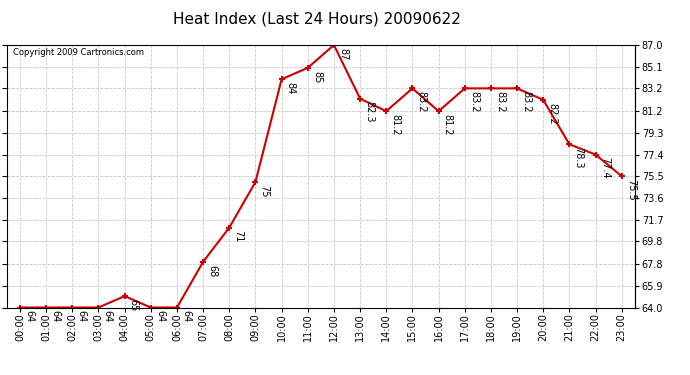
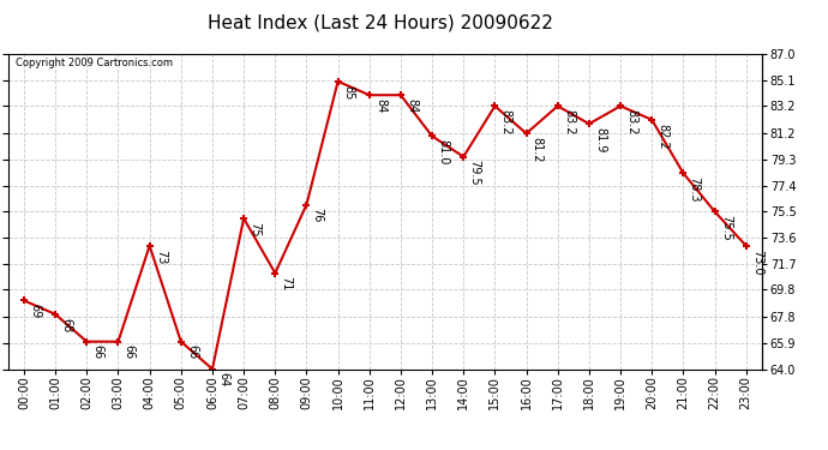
00:00: 64 -> 69
01:00: 64 -> 68
02:00: 64 -> 66
03:00: 64 -> 66
04:00: 65 -> 73
05:00: 64 -> 66
07:00: 68 -> 75
09:00: 75 -> 76
10:00: 84 -> 85
11:00: 85 -> 84
12:00: 87 -> 84
13:00: 82.3 -> 81.0
14:00: 81.2 -> 79.5
18:00: 83.2 -> 81.9
22:00: 77.4 -> 75.5
23:00: 75.5 -> 73.0
